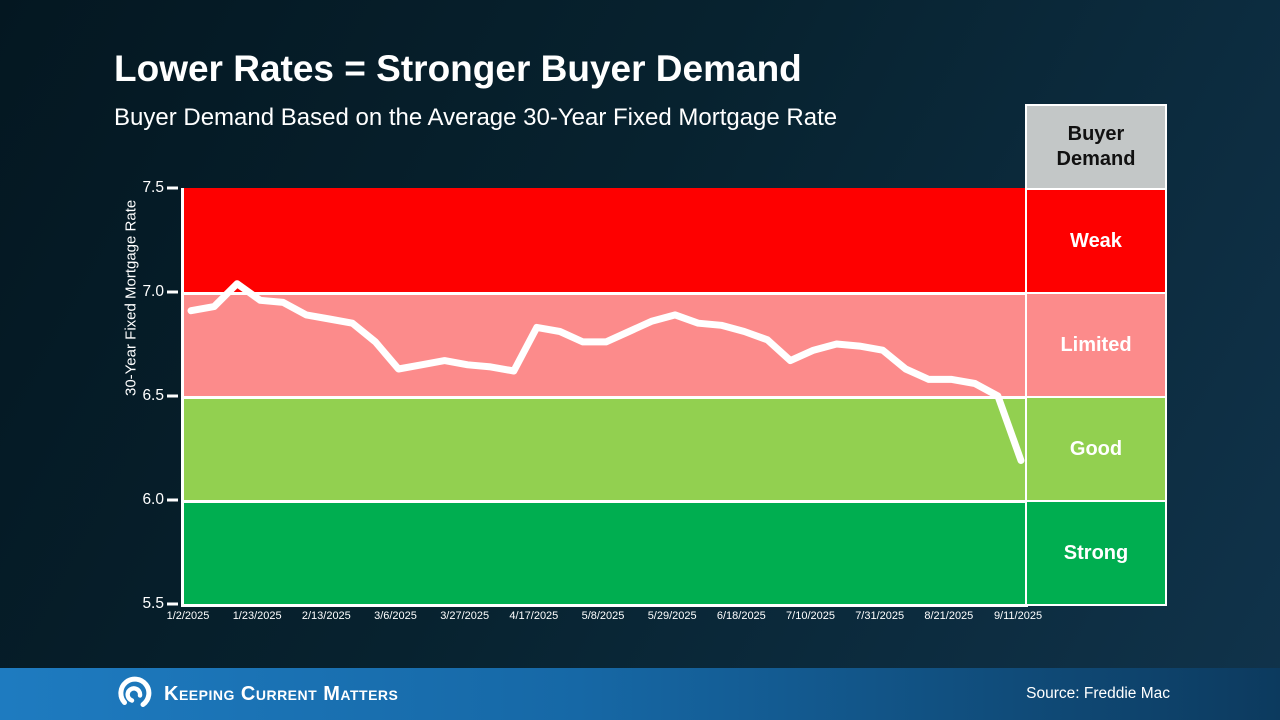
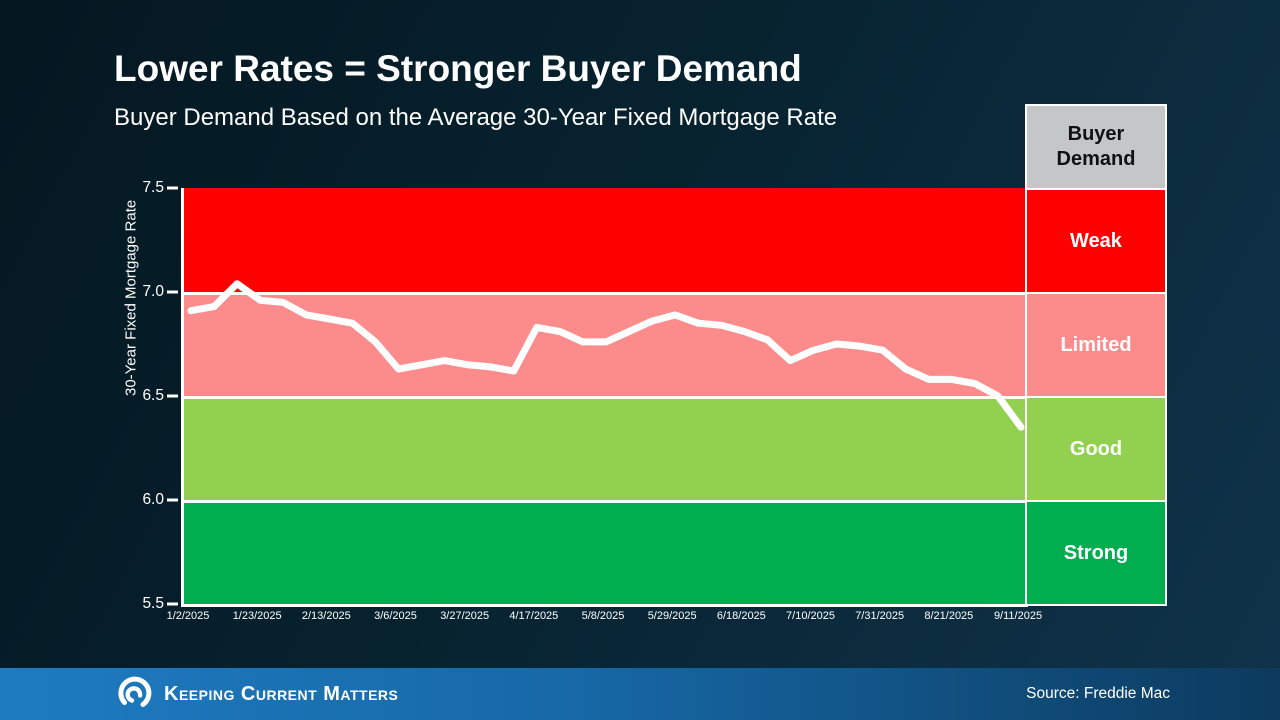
9/11/2025: 6.19 -> 6.35
